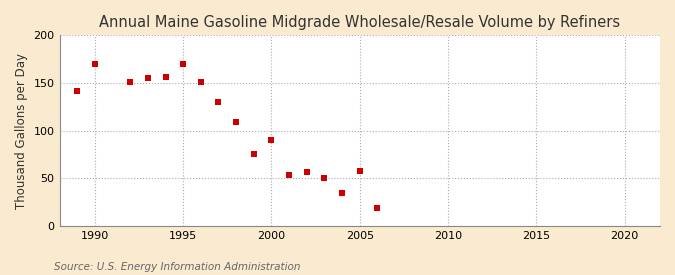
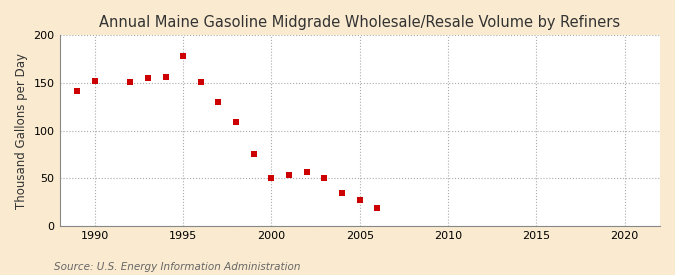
1990: 170 -> 152
1995: 170 -> 178
2000: 90 -> 50
2005: 58 -> 27
